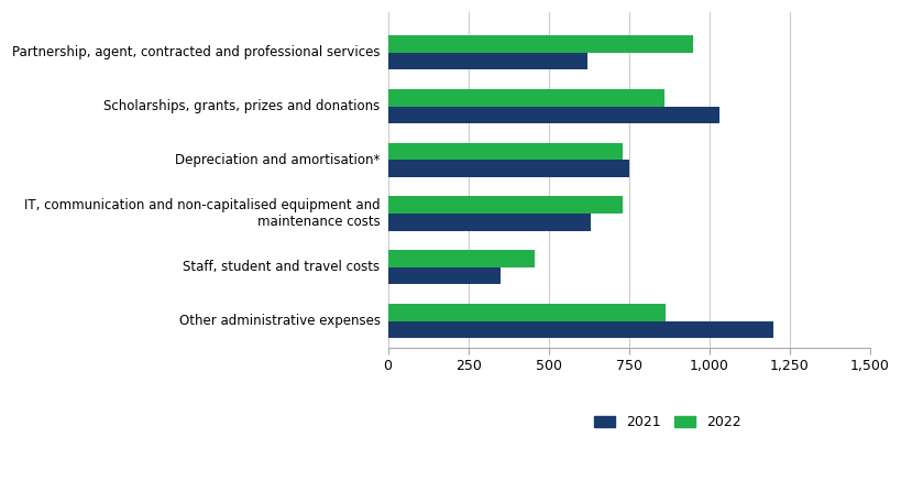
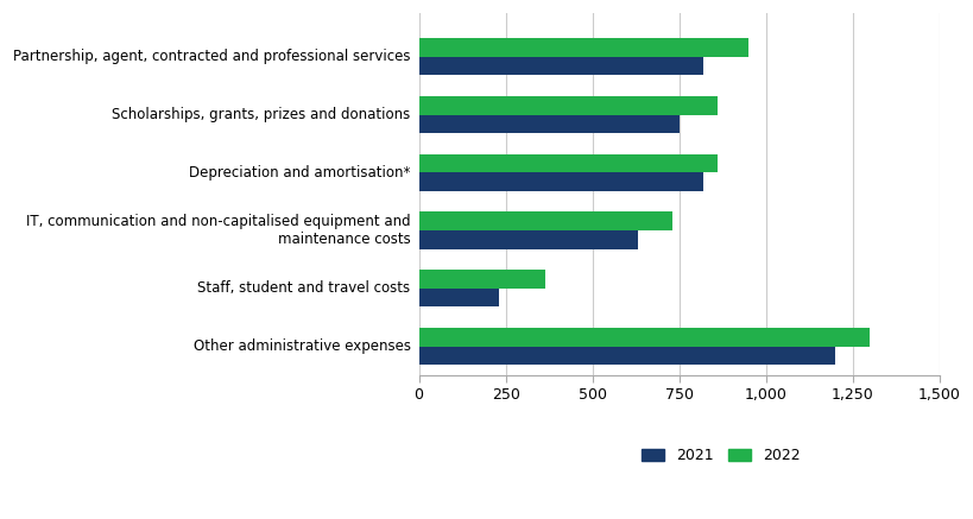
2021/Partnership, agent, contracted and professional services: 620 -> 820
2021/Scholarships, grants, prizes and donations: 1,030 -> 750
2022/Depreciation and amortisation*: 730 -> 860
2021/Depreciation and amortisation*: 750 -> 820
2022/Staff, student and travel costs: 455 -> 365
2021/Staff, student and travel costs: 350 -> 230
2022/Other administrative expenses: 865 -> 1,300
